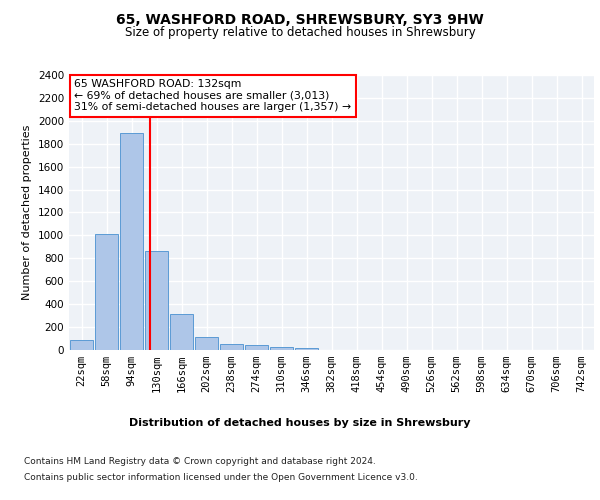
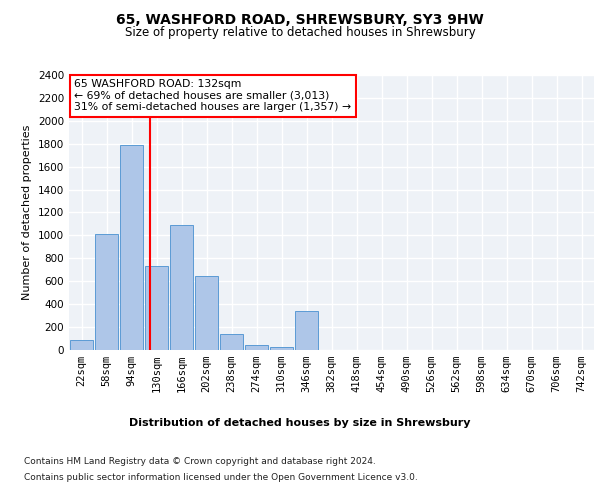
94sqm: 1890 -> 1790
130sqm: 860 -> 730
166sqm: 320 -> 1090
202sqm: 120 -> 650
238sqm: 50 -> 140
346sqm: 20 -> 340
